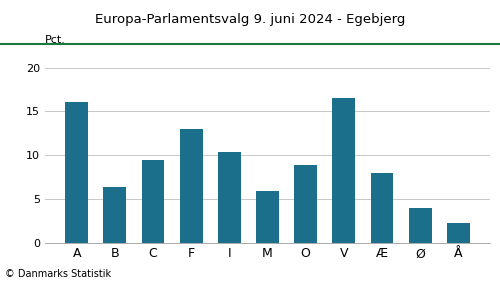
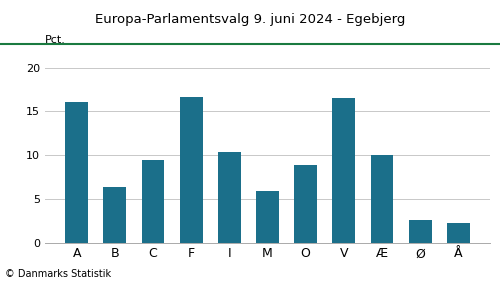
F: 13.0 -> 16.6
Æ: 7.9 -> 10.0
Ø: 3.9 -> 2.6
